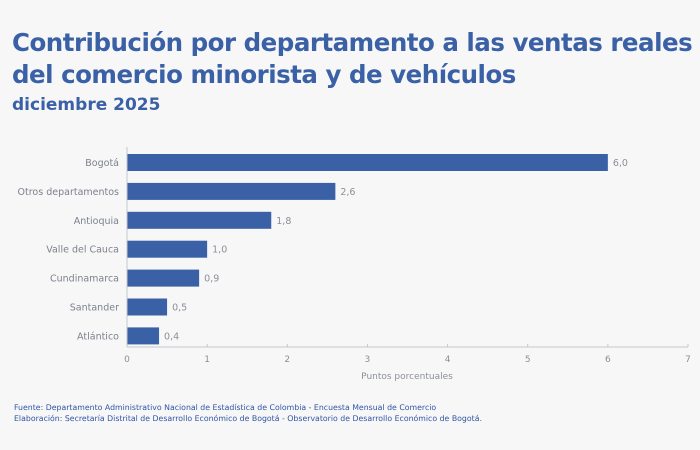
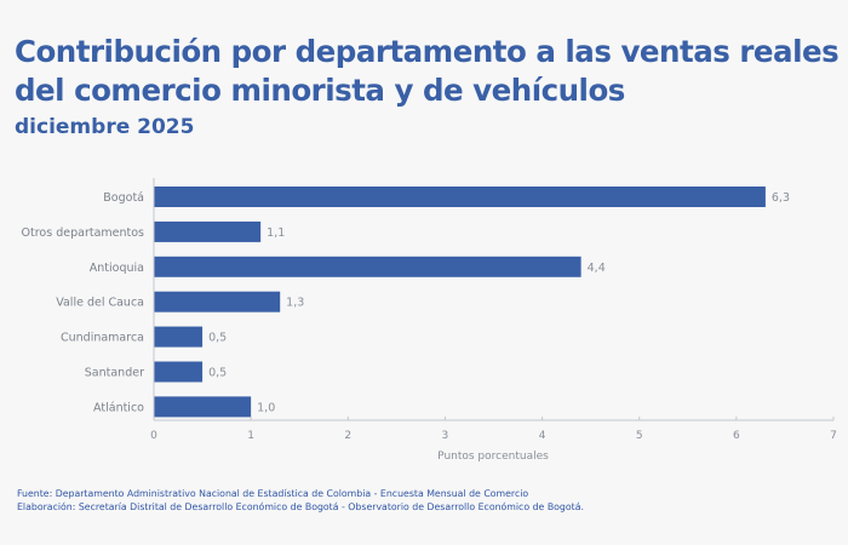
Bogotá: 6,0 -> 6,3
Otros departamentos: 2,6 -> 1,1
Antioquia: 1,8 -> 4,4
Valle del Cauca: 1,0 -> 1,3
Cundinamarca: 0,9 -> 0,5
Atlántico: 0,4 -> 1,0
